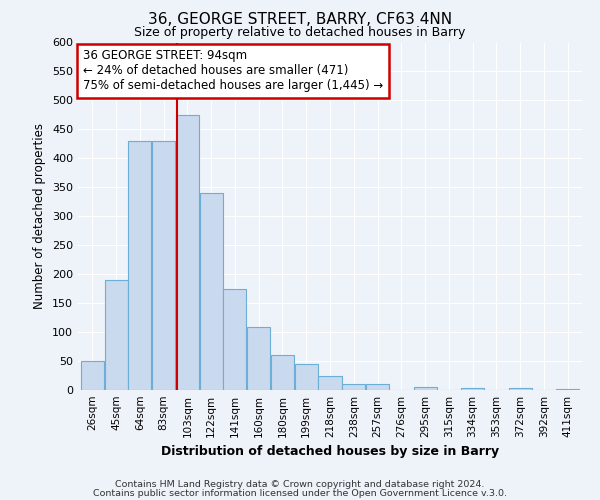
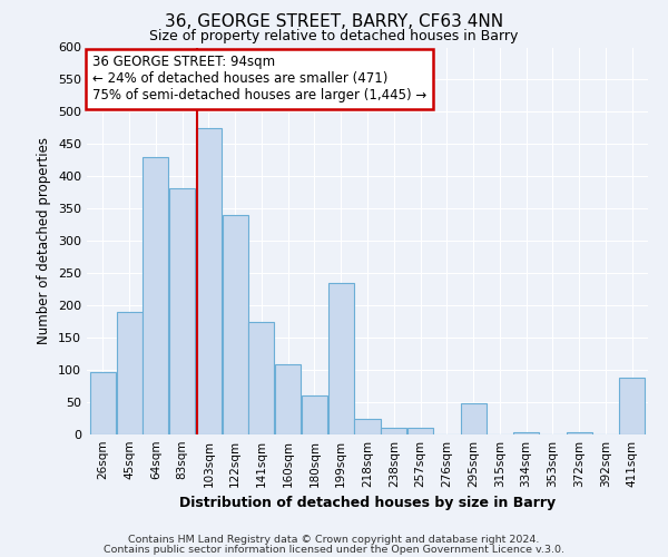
26sqm: 50 -> 96
83sqm: 430 -> 382
199sqm: 45 -> 234
295sqm: 5 -> 48
411sqm: 2 -> 88
